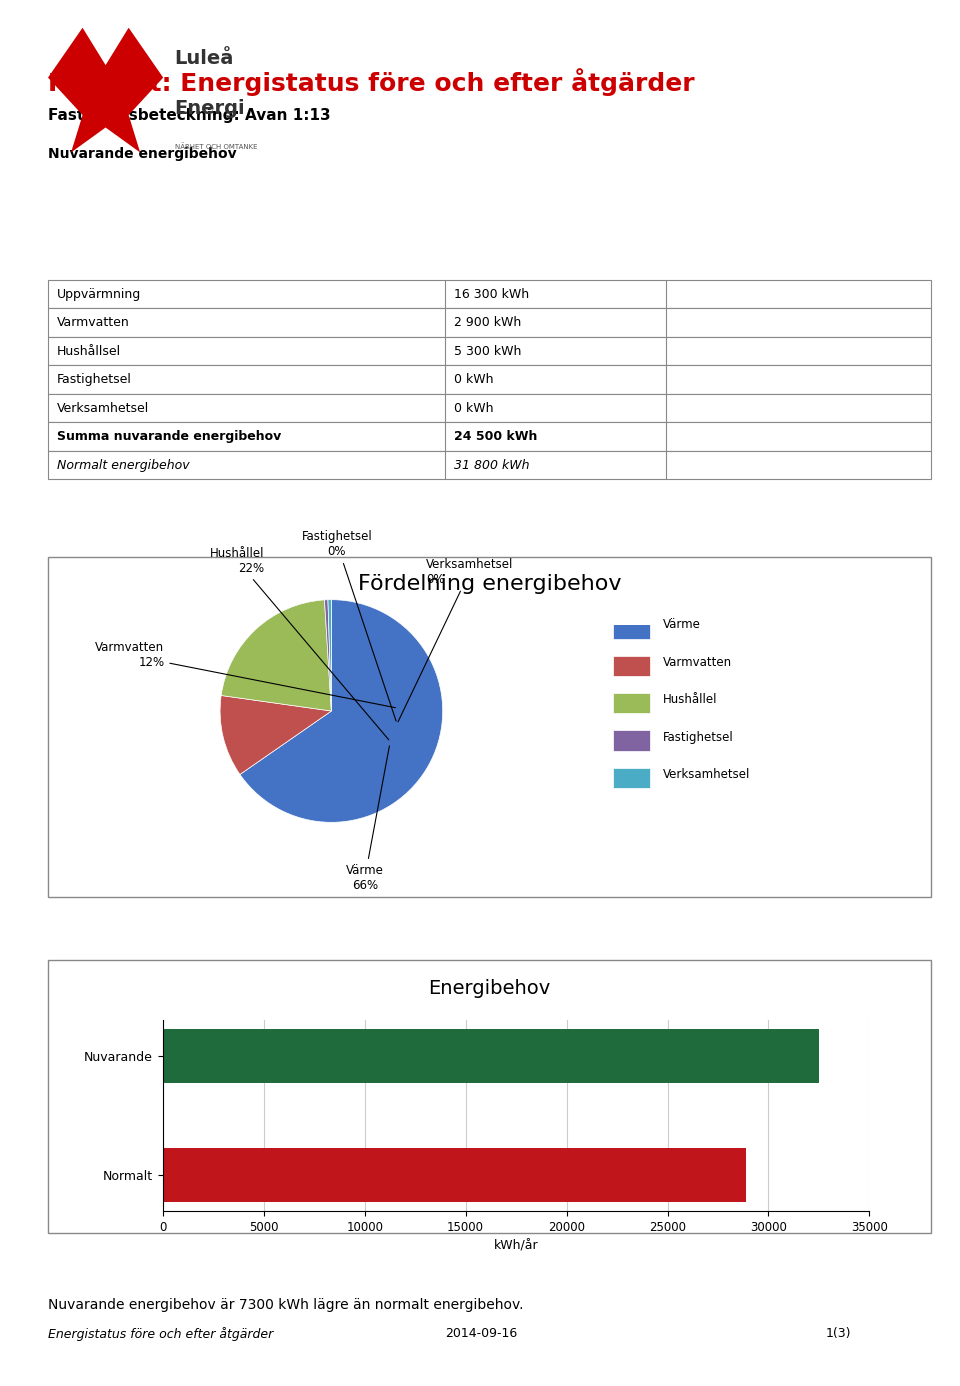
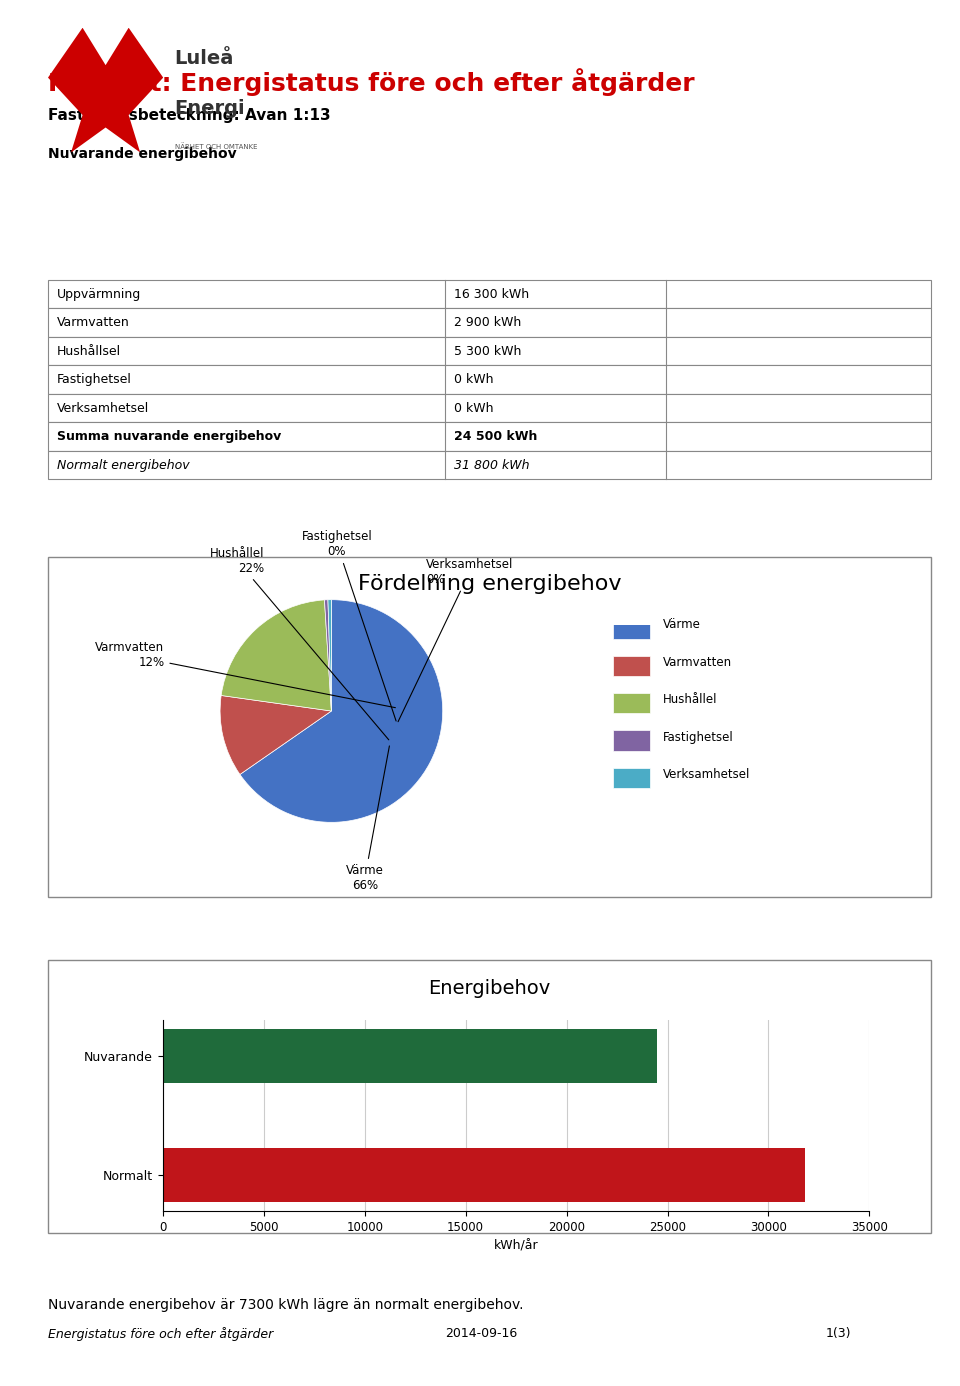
Nuvarande: 32500 -> 24500
Normalt: 28900 -> 31800
